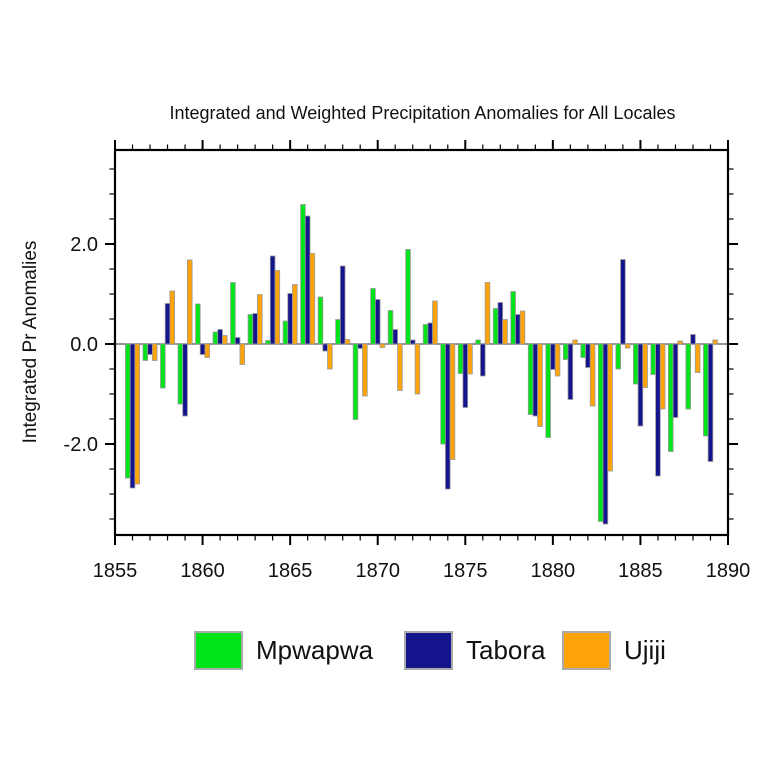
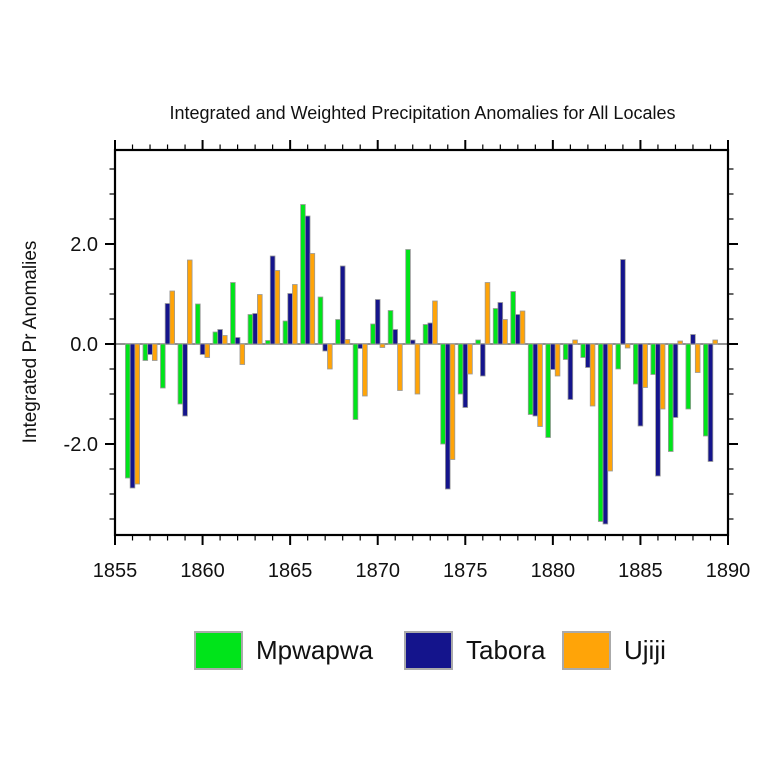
Mpwapwa/1870: 1.1 -> 0.4
Mpwapwa/1875: -0.6 -> -1.0
